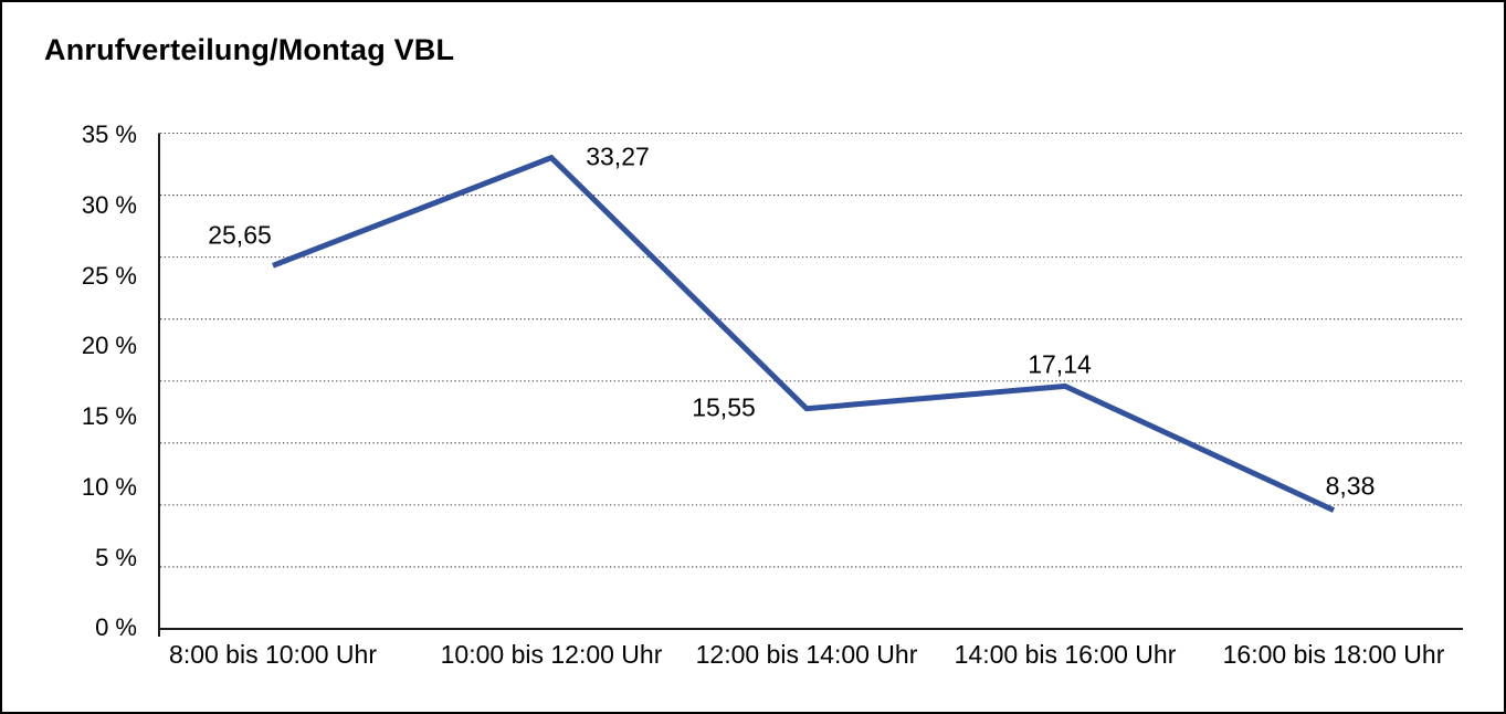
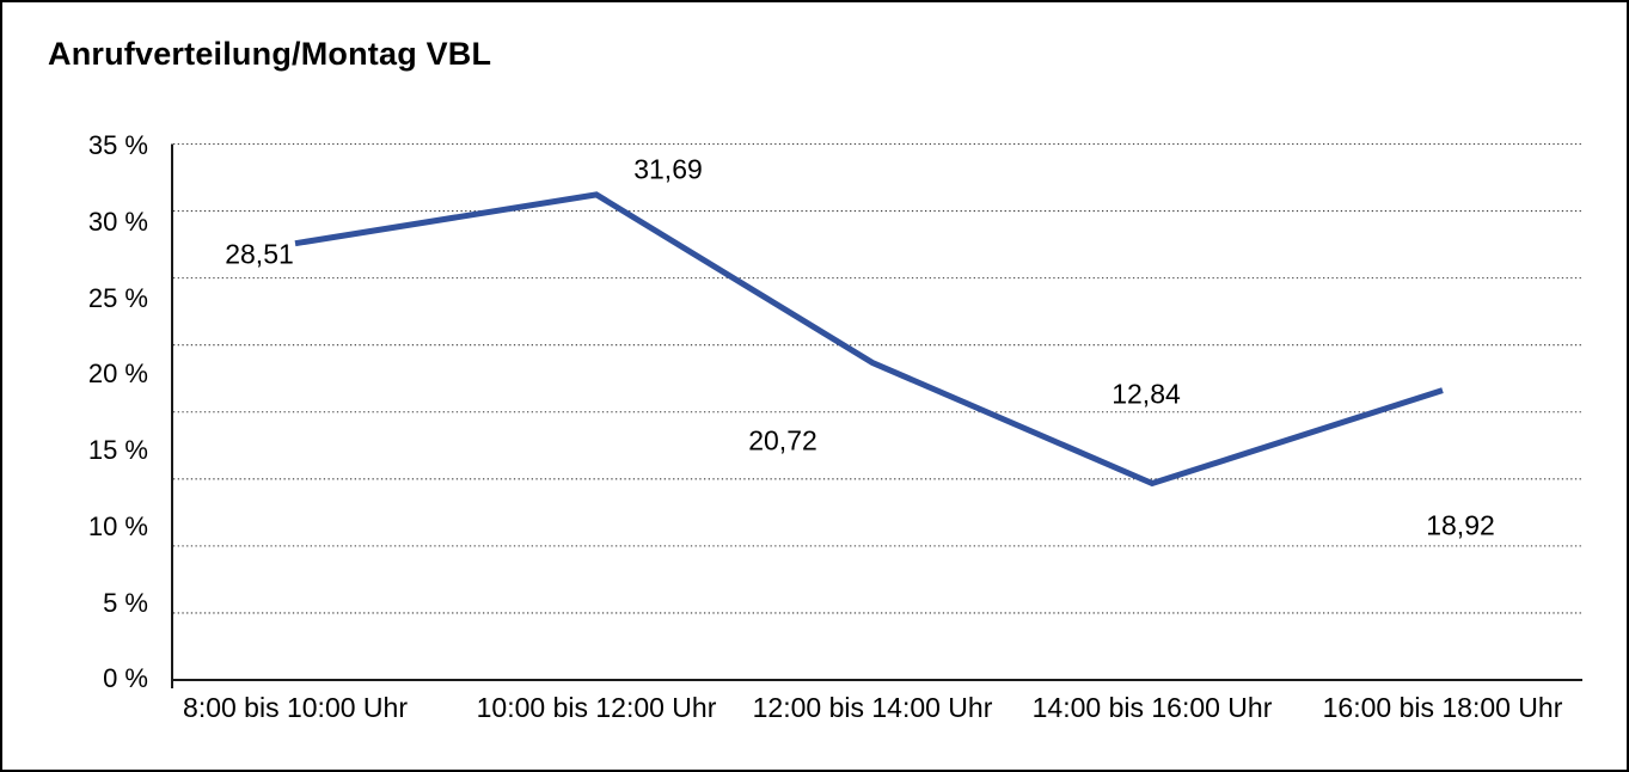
8:00 bis 10:00 Uhr: 25,65 -> 28,51
10:00 bis 12:00 Uhr: 33,27 -> 31,69
12:00 bis 14:00 Uhr: 15,55 -> 20,72
14:00 bis 16:00 Uhr: 17,14 -> 12,84
16:00 bis 18:00 Uhr: 8,38 -> 18,92
